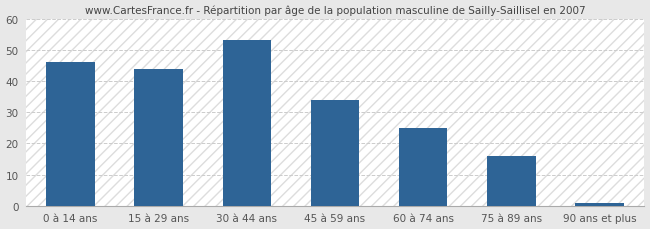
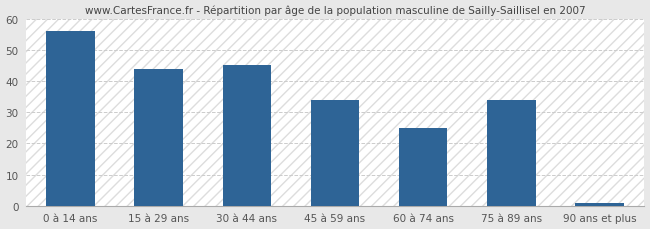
0 à 14 ans: 46 -> 56
30 à 44 ans: 53 -> 45
75 à 89 ans: 16 -> 34
